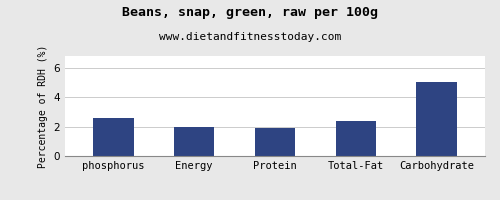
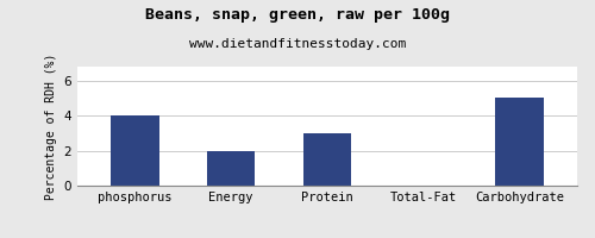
phosphorus: 2.6 -> 4.0
Protein: 1.9 -> 3.0
Total-Fat: 2.4 -> 0.0
